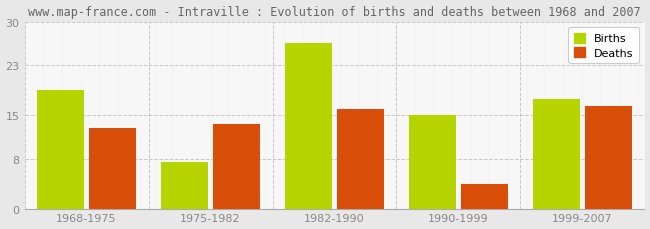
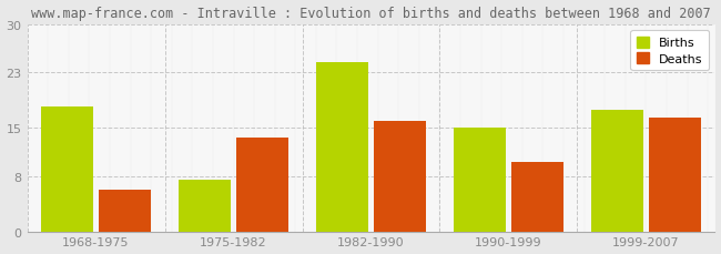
Births/1968-1975: 19.0 -> 18.0
Deaths/1968-1975: 13.0 -> 6.0
Births/1982-1990: 26.6 -> 24.5
Deaths/1990-1999: 4.0 -> 10.0
